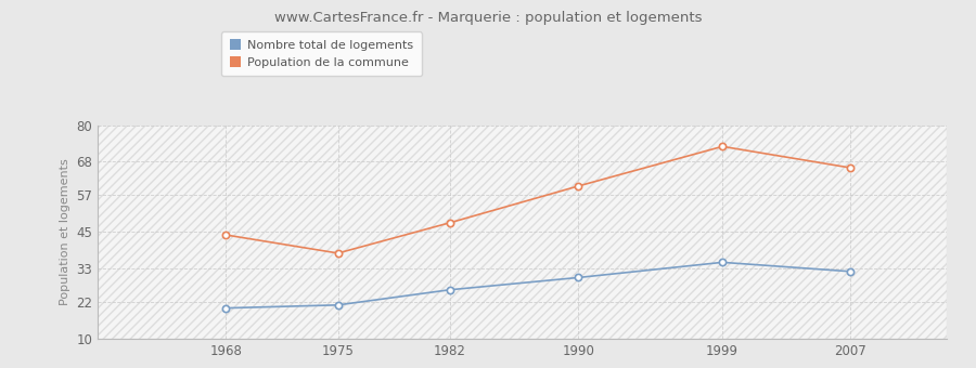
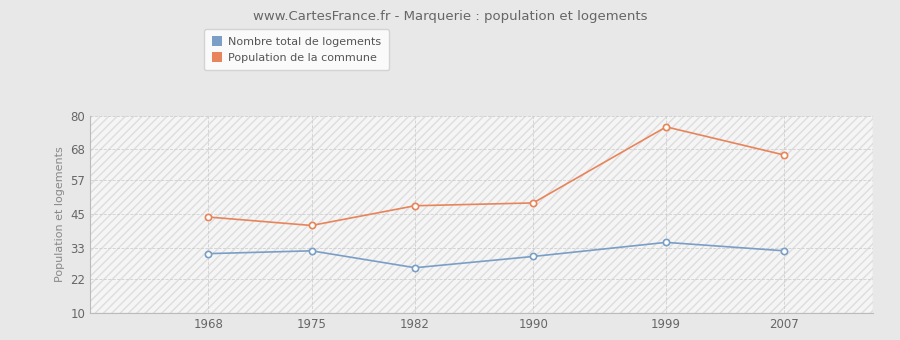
Nombre total de logements/1968: 20 -> 31
Nombre total de logements/1975: 21 -> 32
Population de la commune/1975: 38 -> 41
Population de la commune/1990: 60 -> 49
Population de la commune/1999: 73 -> 76
